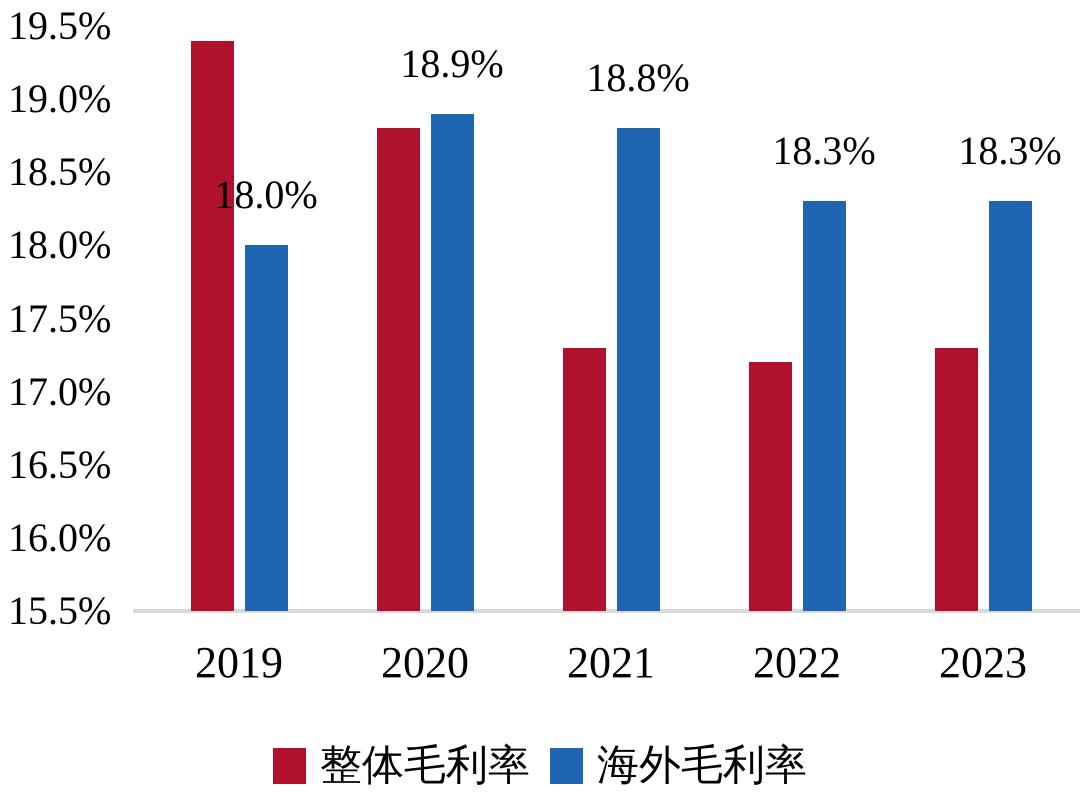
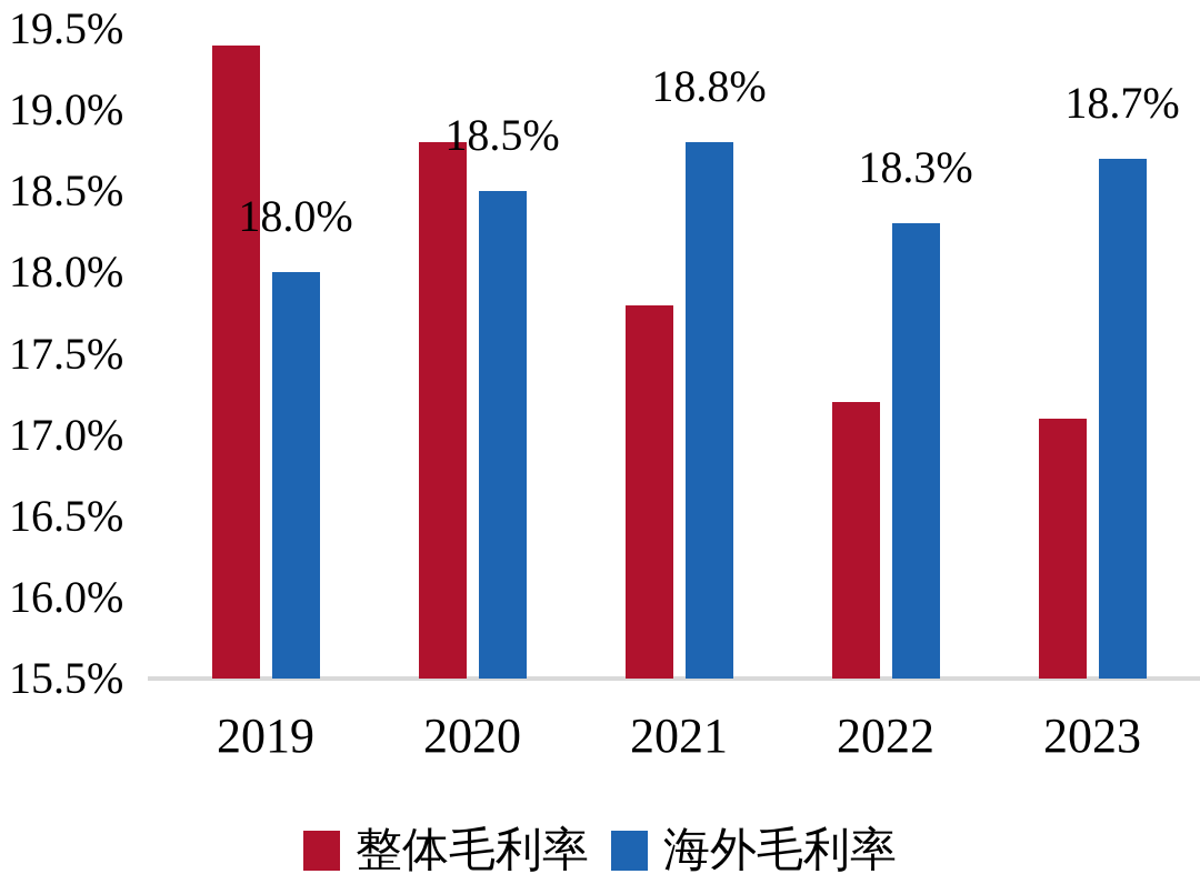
海外毛利率/2020: 18.9% -> 18.5%
整体毛利率/2021: 17.3% -> 17.8%
整体毛利率/2023: 17.3% -> 17.1%
海外毛利率/2023: 18.3% -> 18.7%
